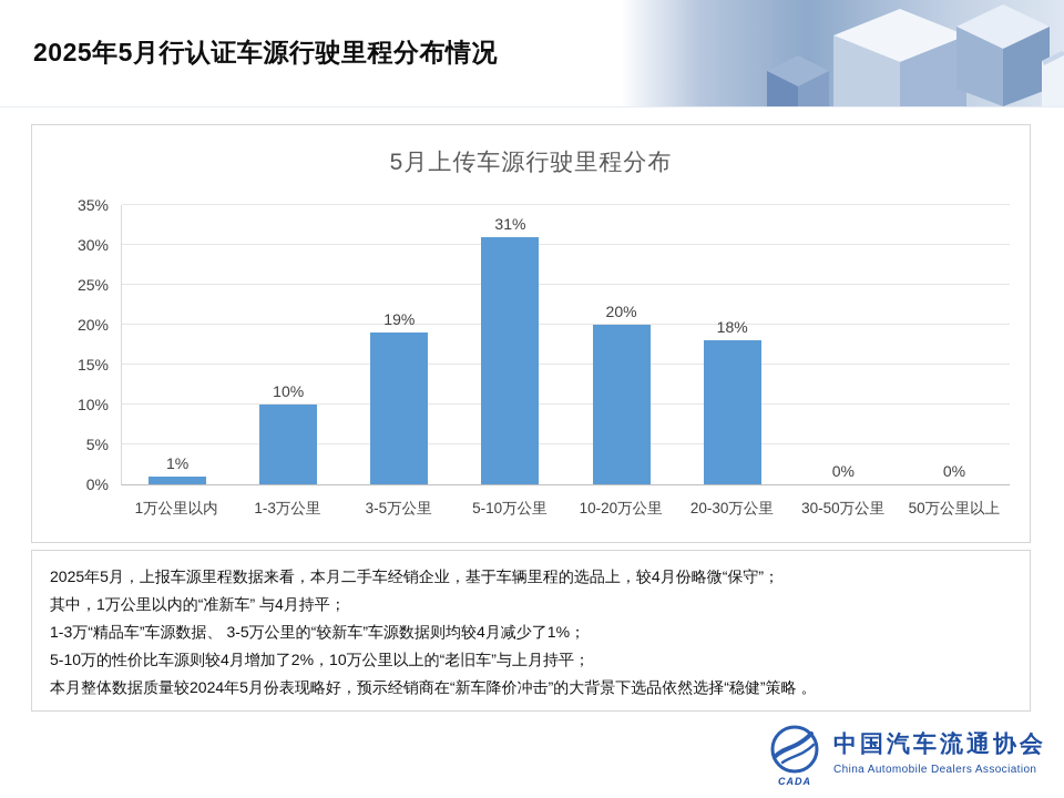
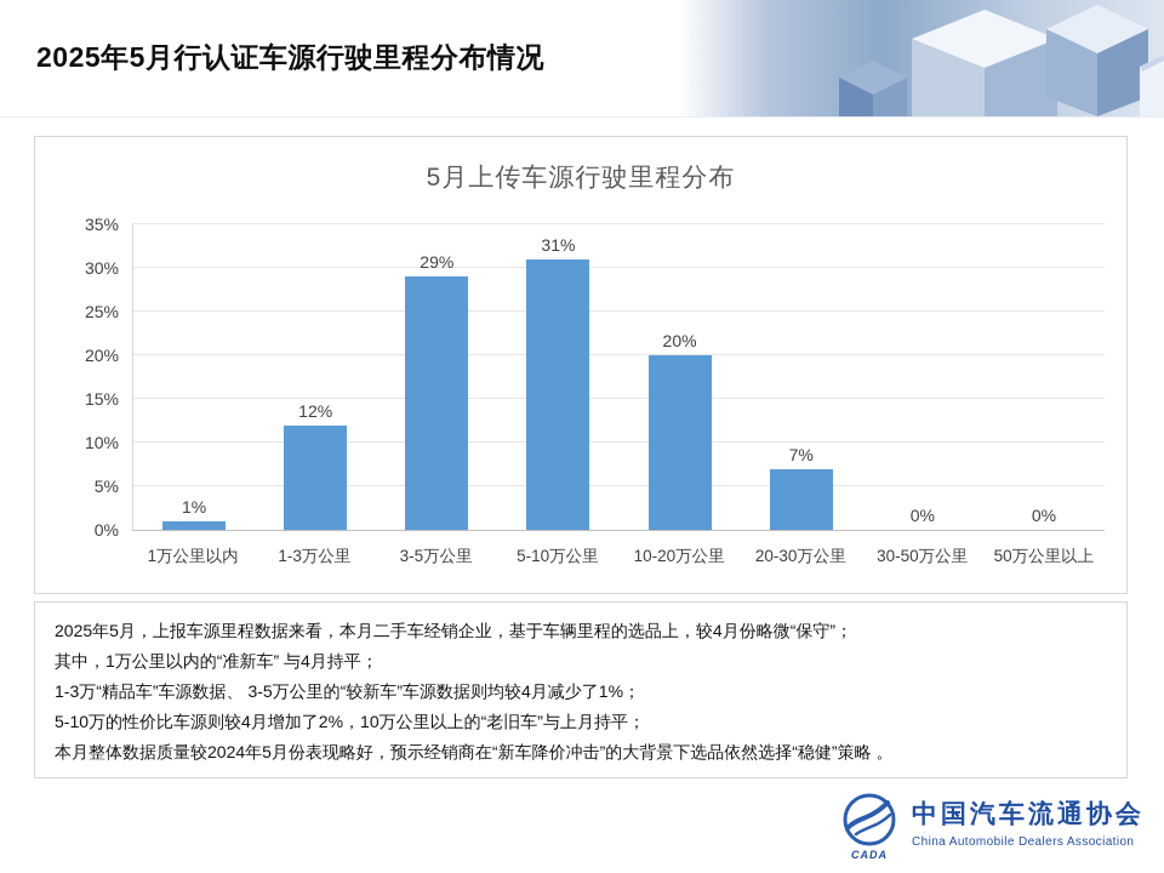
1-3万公里: 10% -> 12%
3-5万公里: 19% -> 29%
20-30万公里: 18% -> 7%
